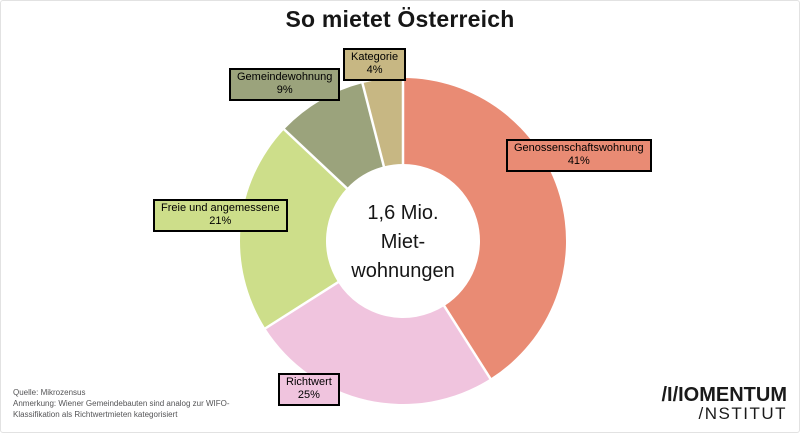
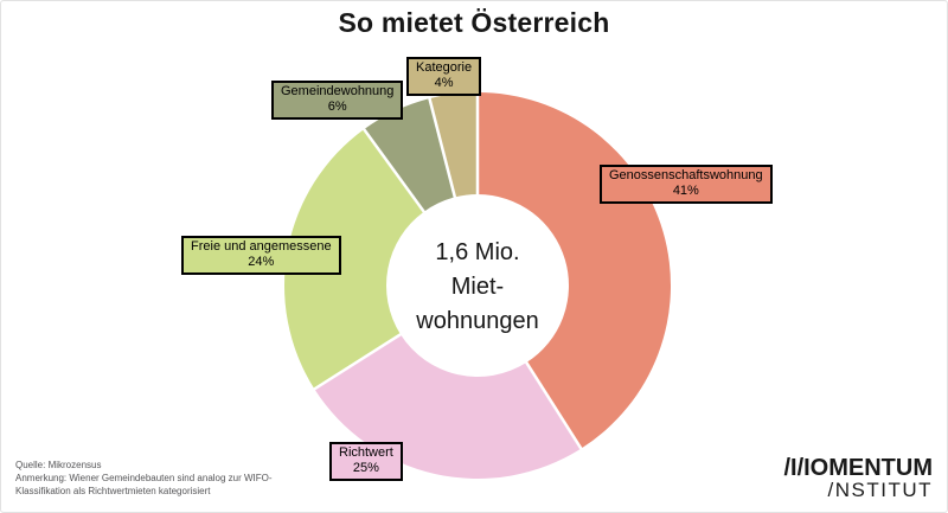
Freie und angemessene: 21% -> 24%
Gemeindewohnung: 9% -> 6%
